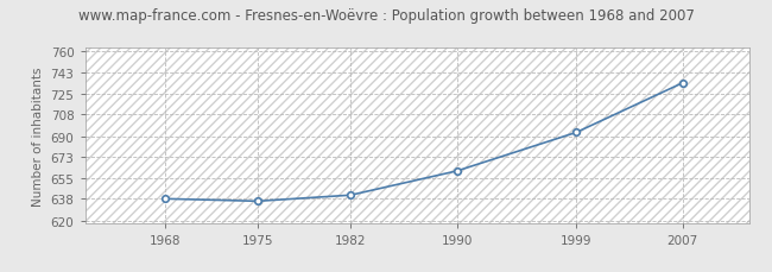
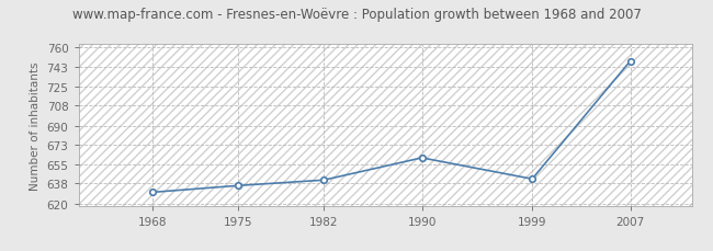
1968: 638 -> 630
1999: 693 -> 642
2007: 734 -> 748
